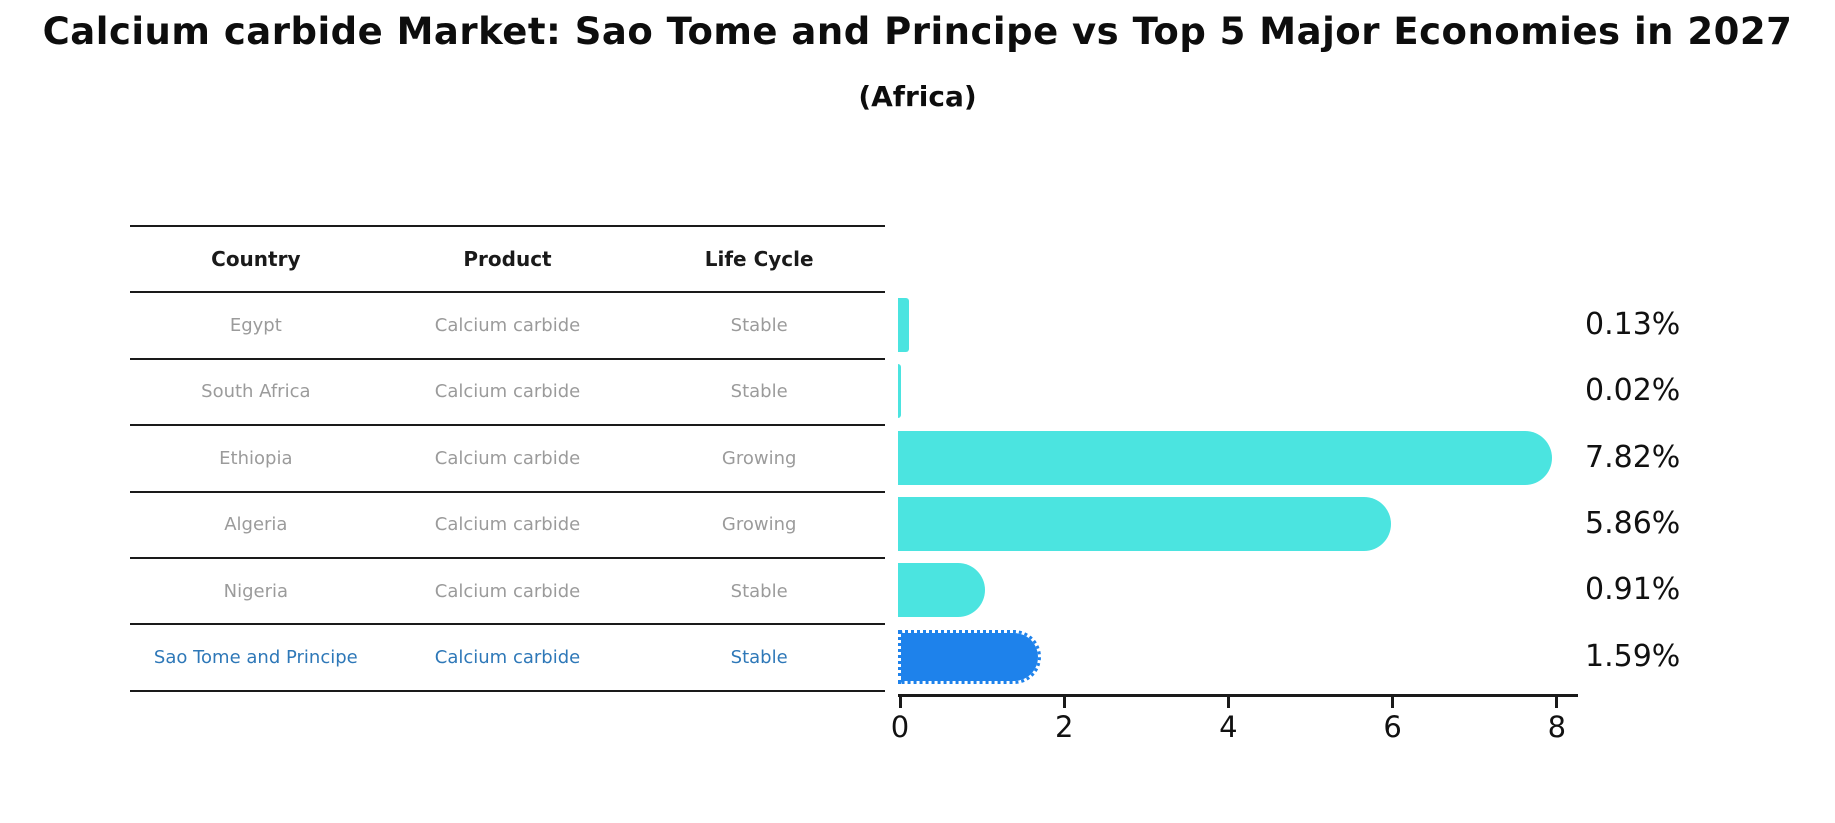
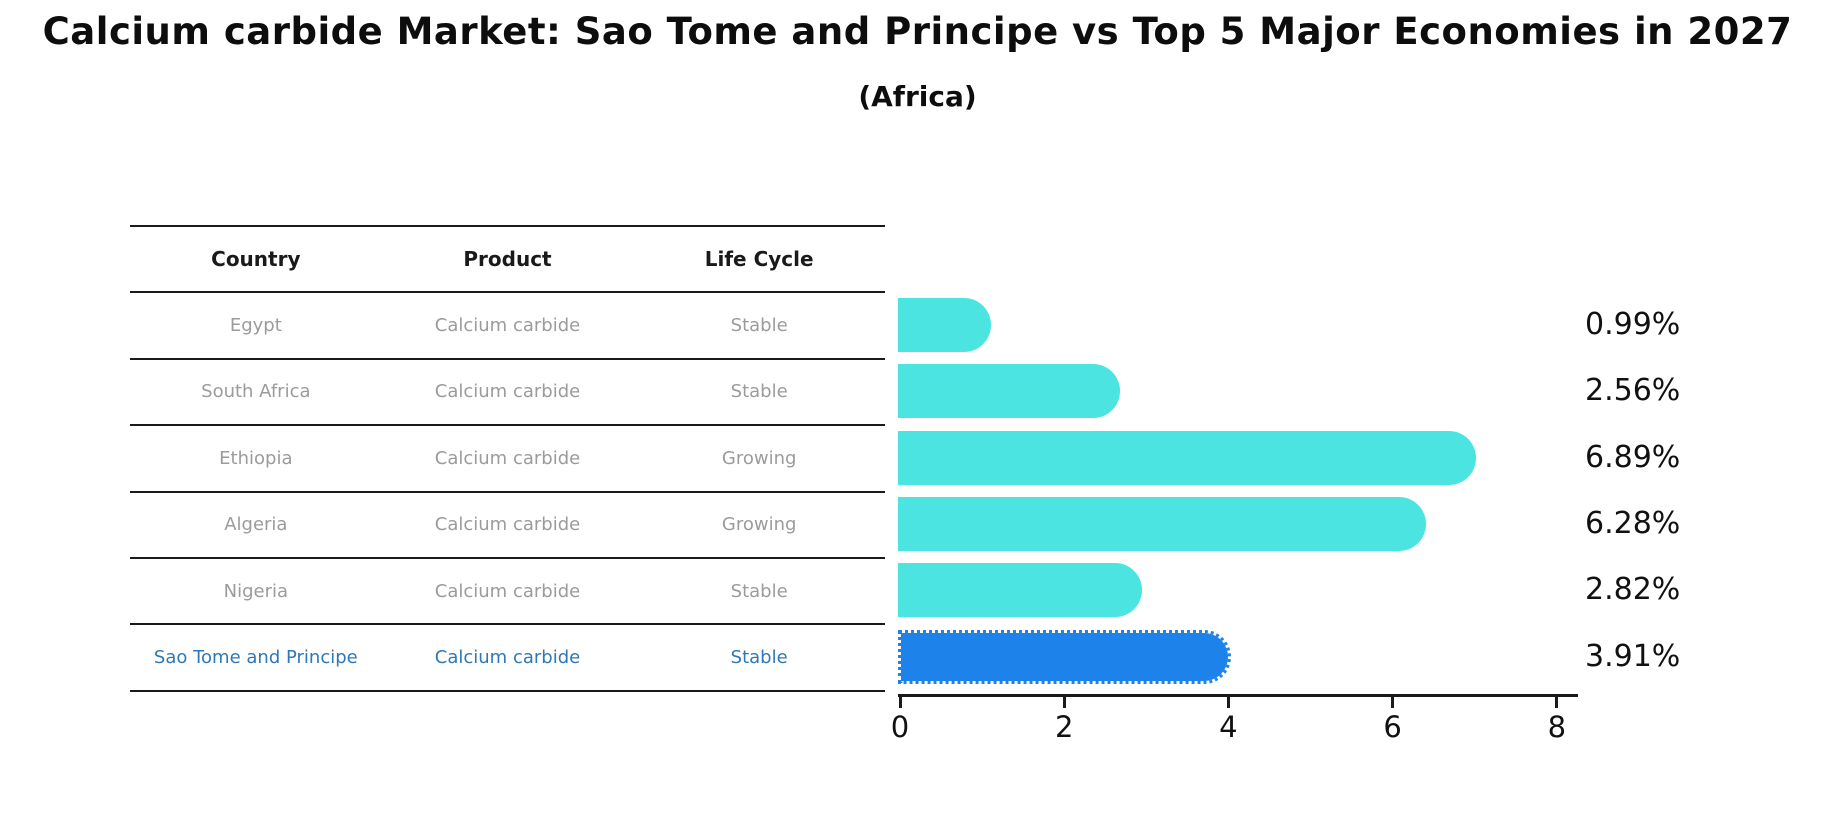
Egypt: 0.13% -> 0.99%
South Africa: 0.02% -> 2.56%
Ethiopia: 7.82% -> 6.89%
Algeria: 5.86% -> 6.28%
Nigeria: 0.91% -> 2.82%
Sao Tome and Principe: 1.59% -> 3.91%
